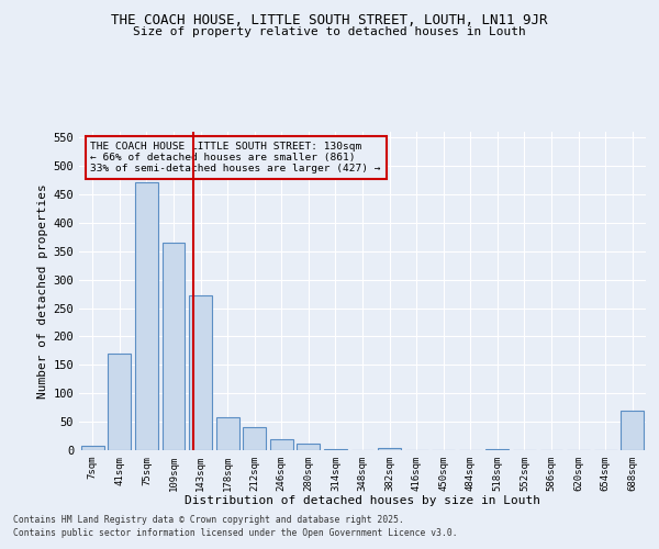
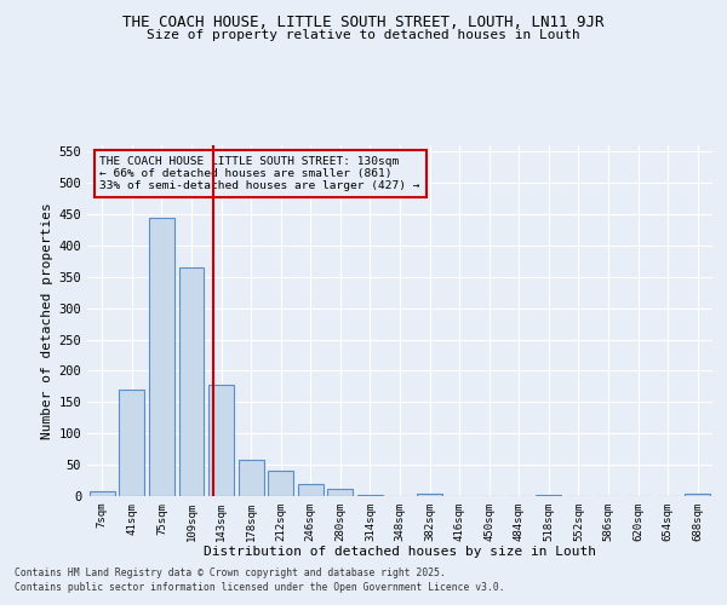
75sqm: 472 -> 445
143sqm: 272 -> 178
688sqm: 70 -> 3
